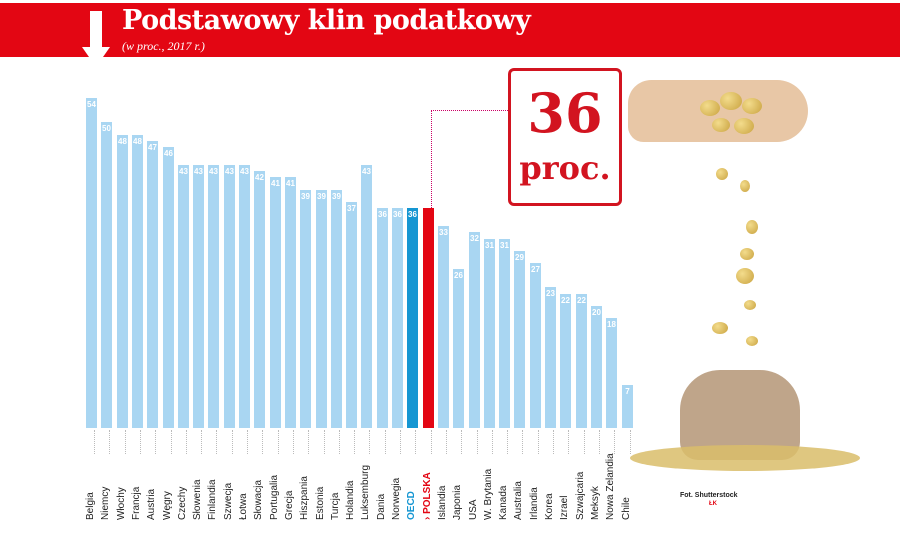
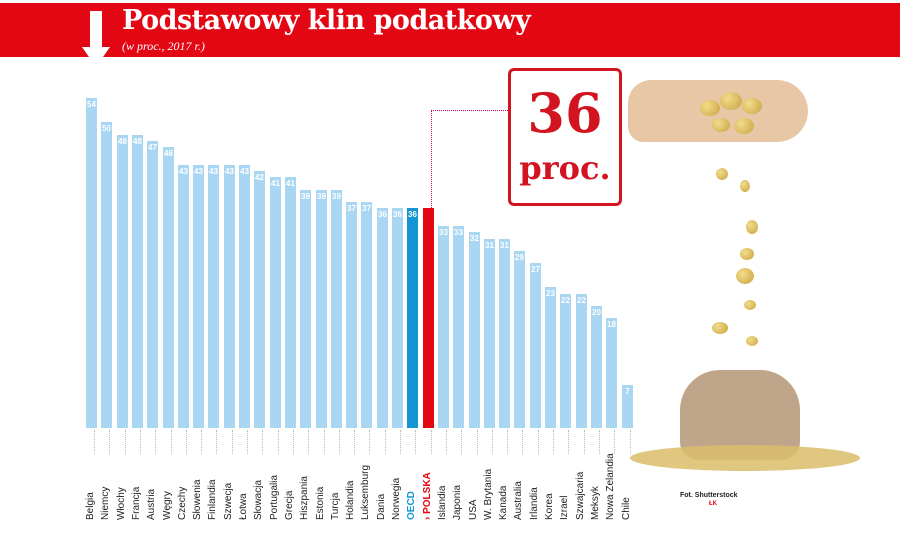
Luksemburg: 43 -> 37
Japonia: 26 -> 33
